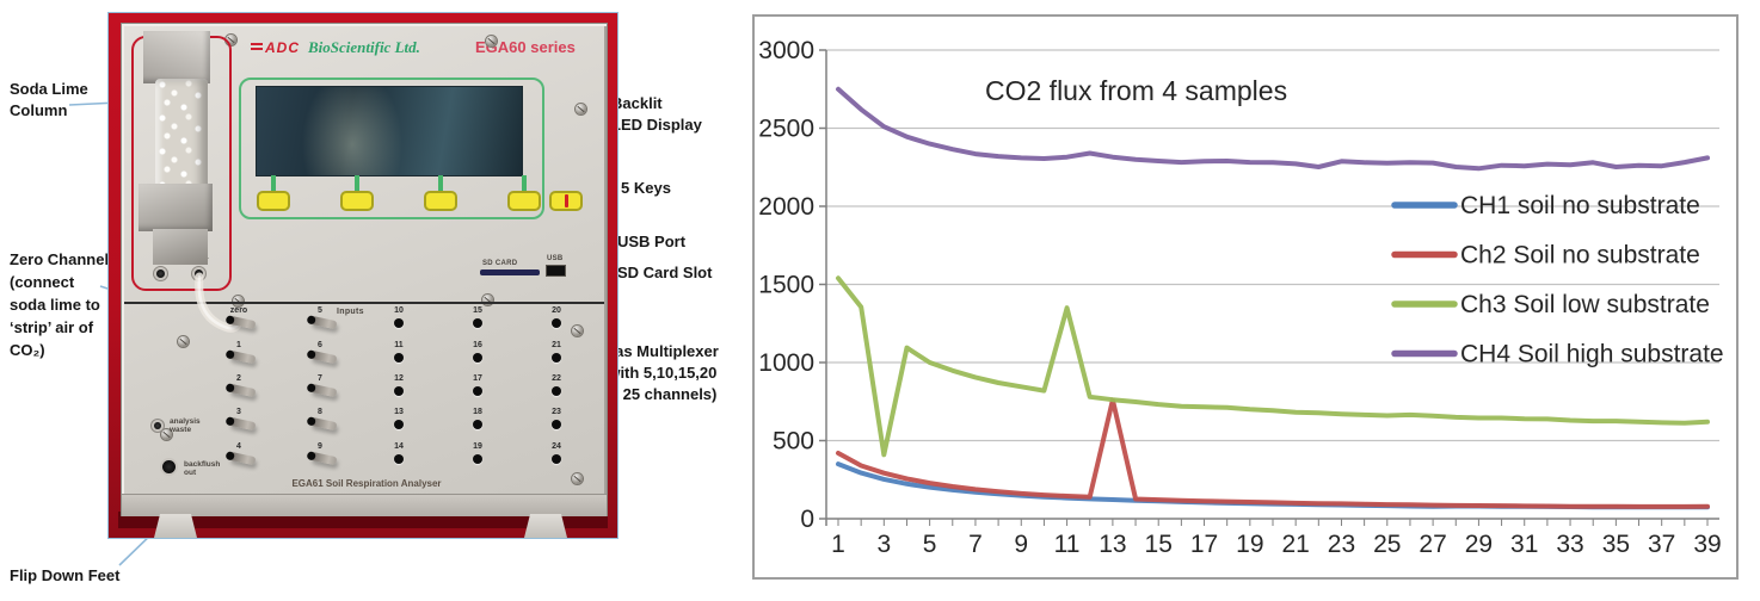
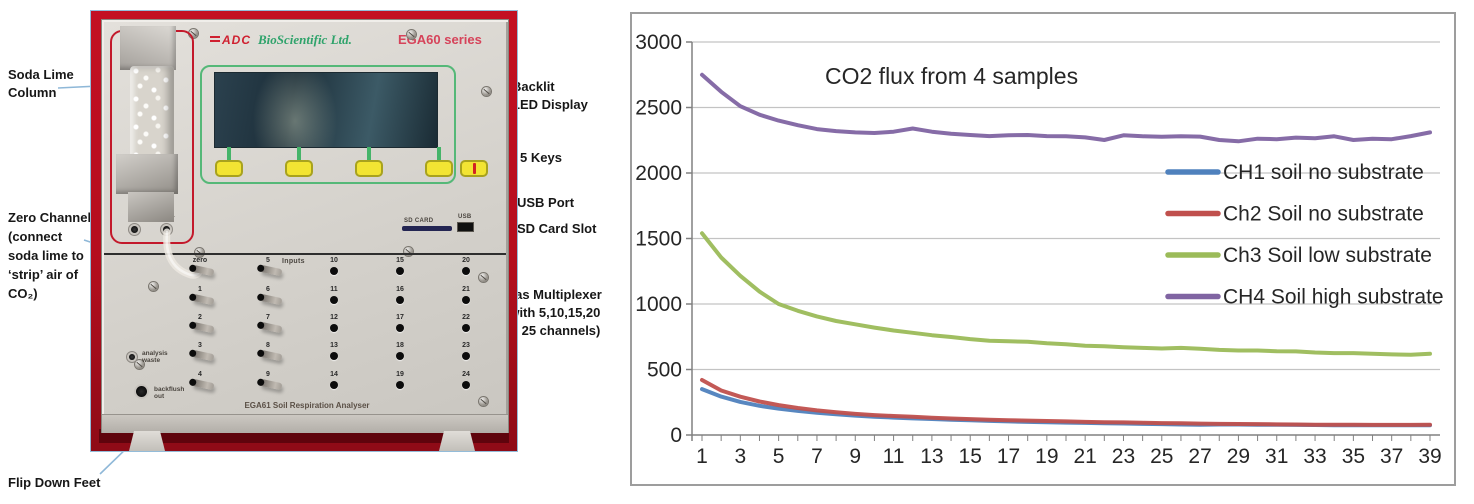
Ch3 Soil low substrate/3: 410 -> 1220
Ch3 Soil low substrate/11: 1350 -> 800
Ch2 Soil no substrate/13: 760 -> 130
